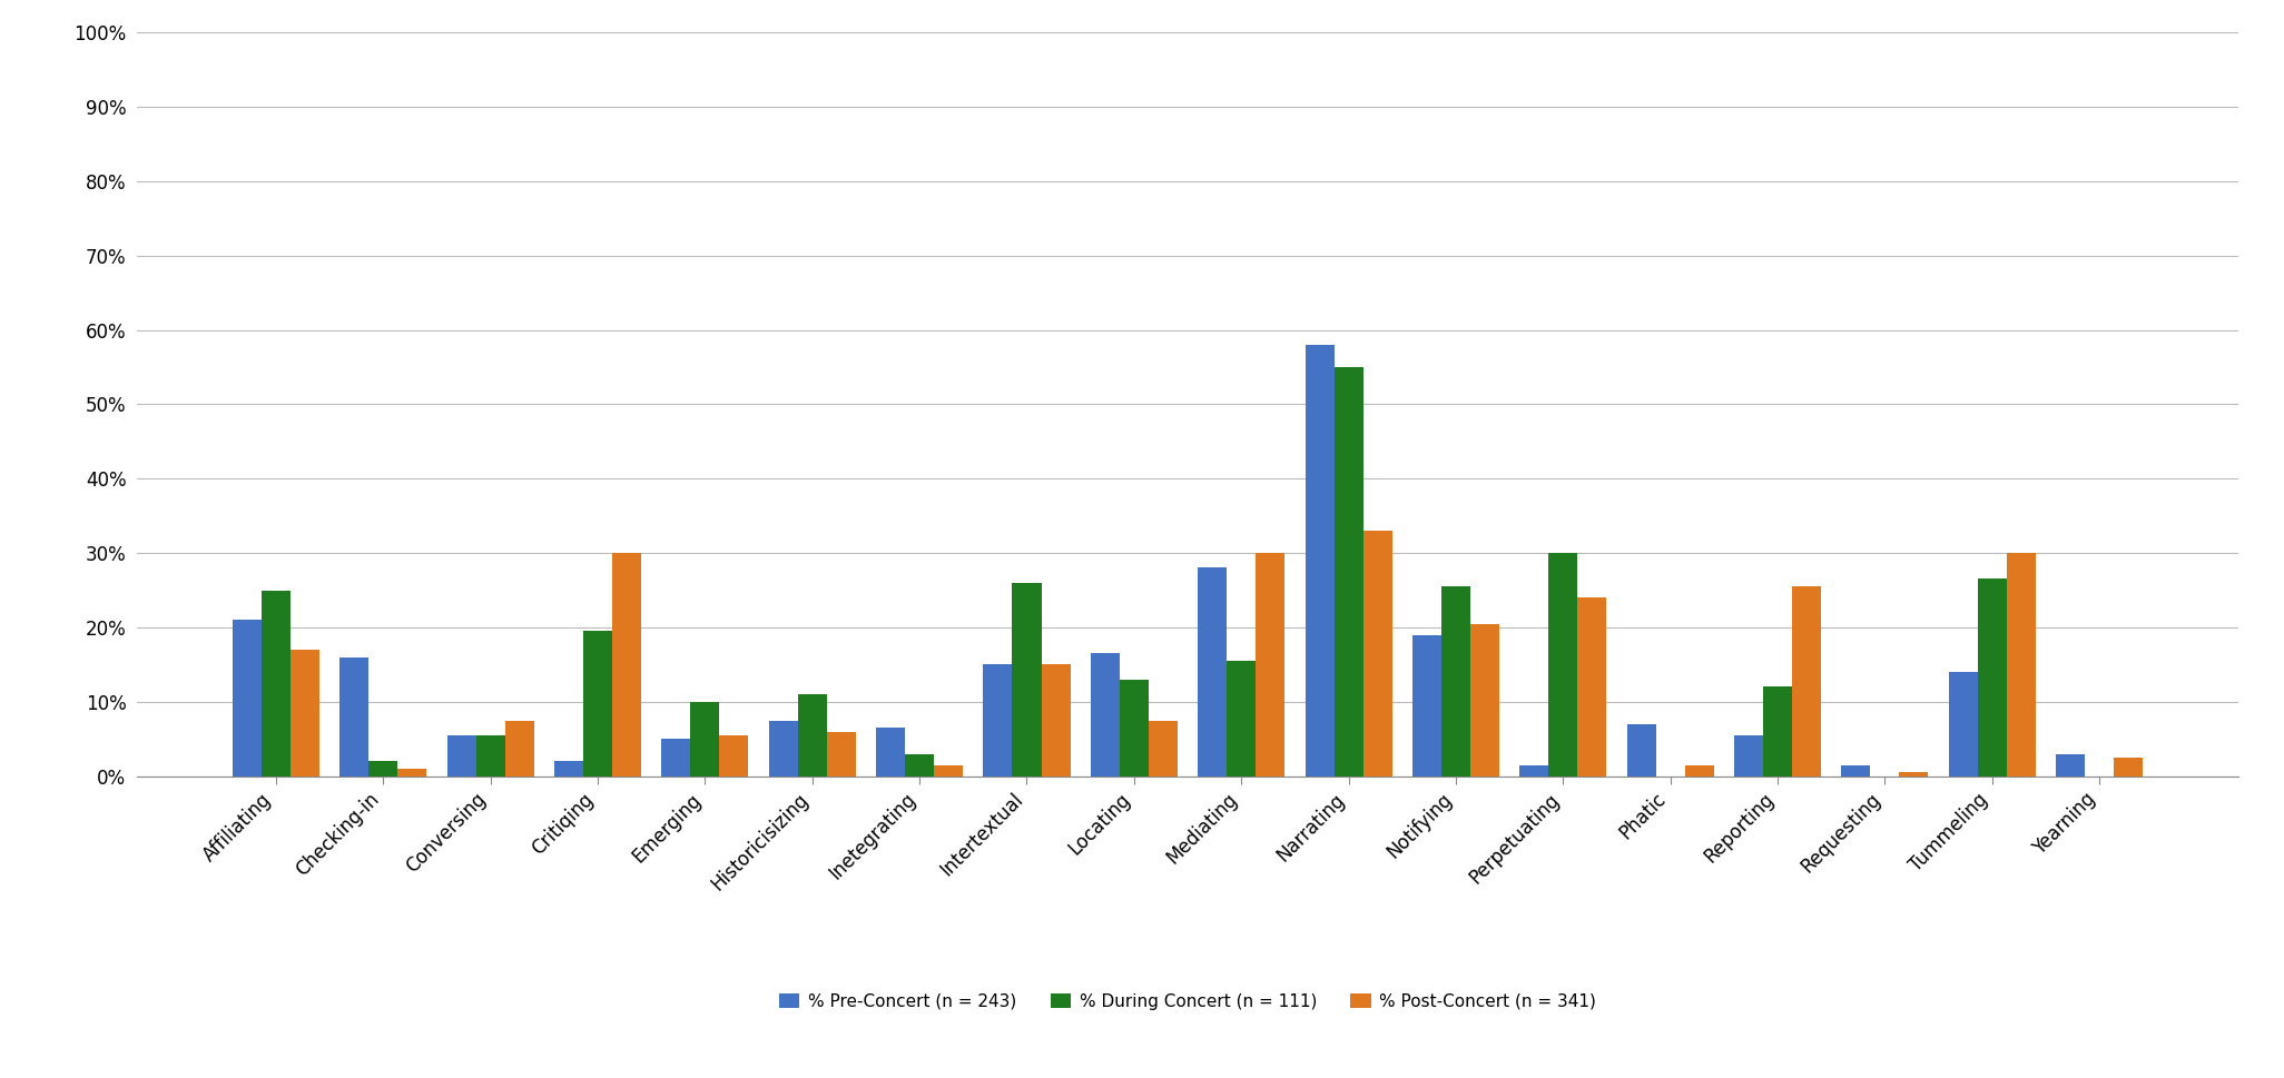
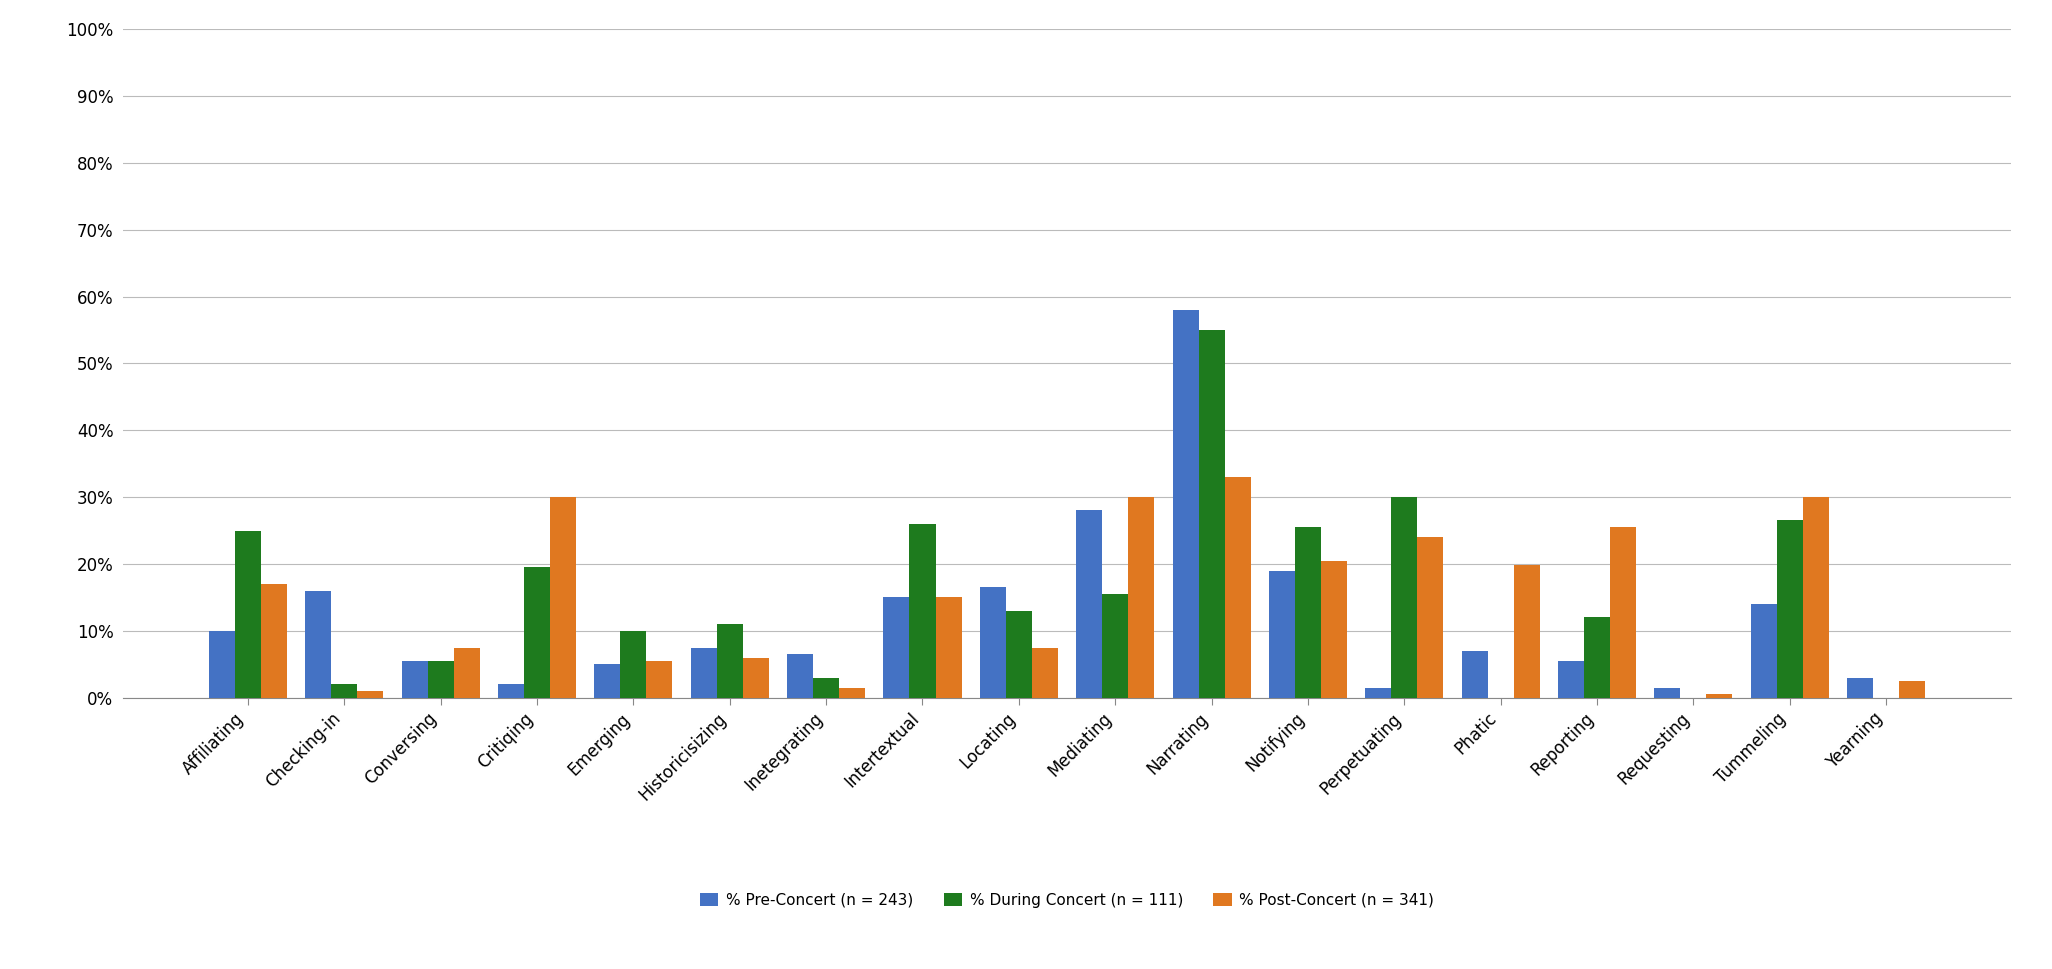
% Pre-Concert (n = 243)/Affiliating: 21.0% -> 10.0%
% Post-Concert (n = 341)/Phatic: 1.5% -> 19.8%
